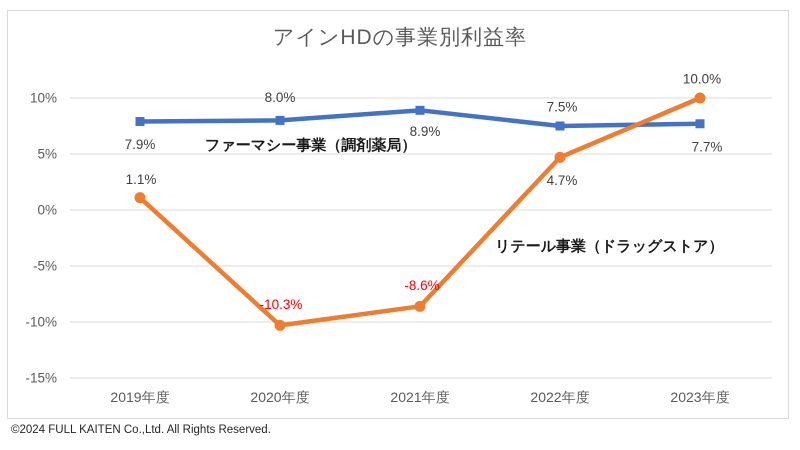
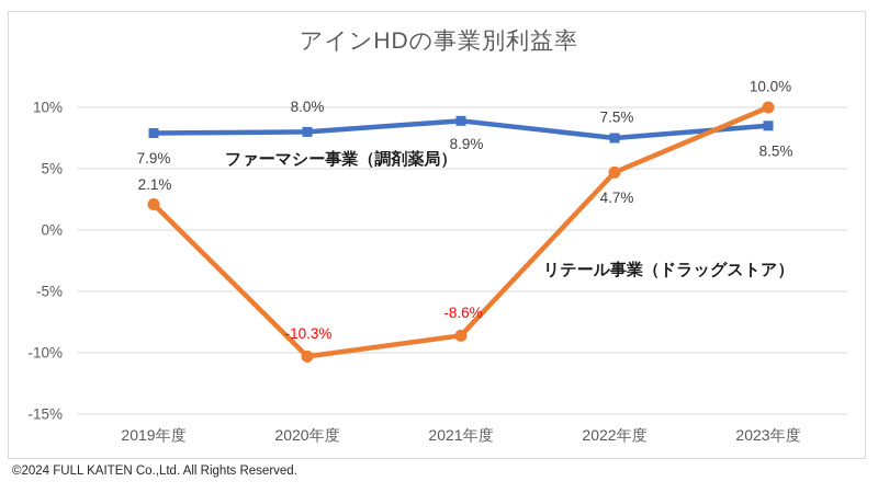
リテール事業（ドラッグストア）/2019年度: 1.1% -> 2.1%
ファーマシー事業（調剤薬局）/2023年度: 7.7% -> 8.5%
